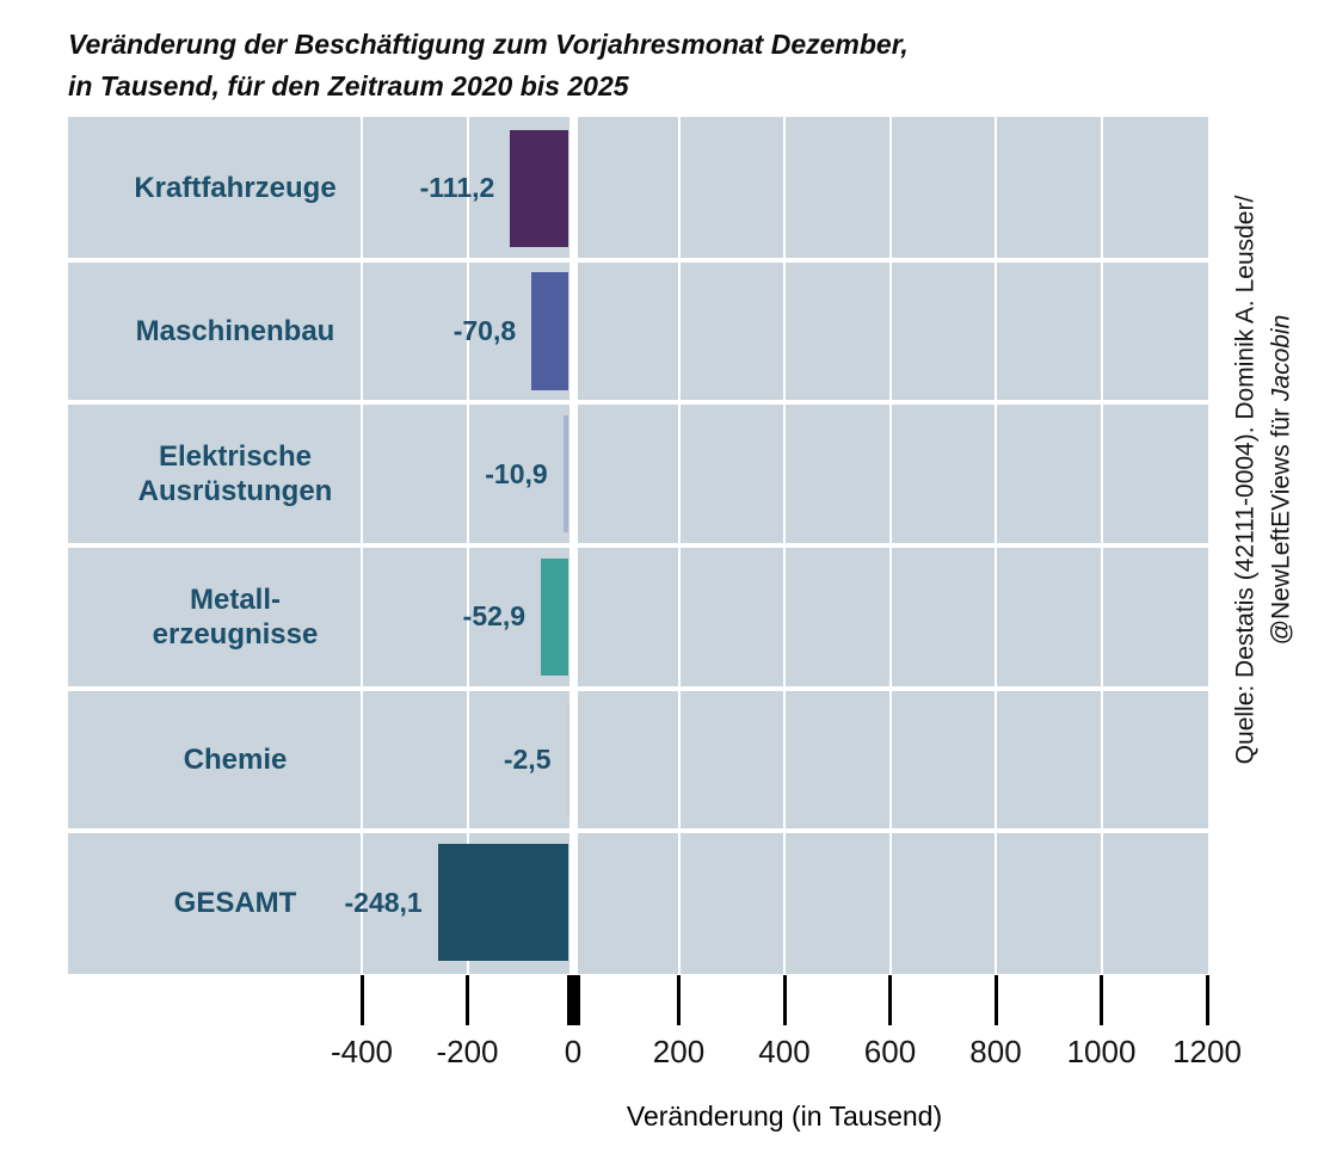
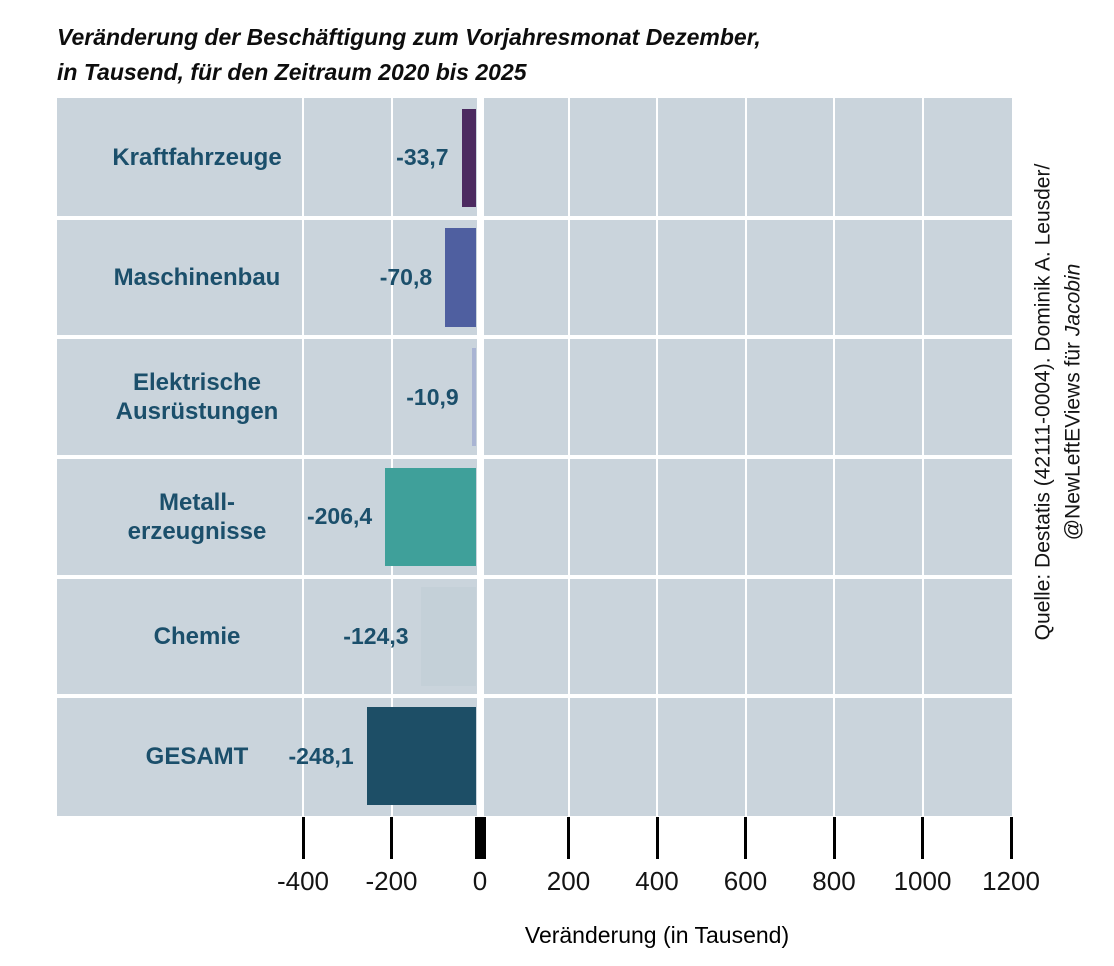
Kraftfahrzeuge: -111,2 -> -33,7
Metall-erzeugnisse: -52,9 -> -206,4
Chemie: -2,5 -> -124,3
